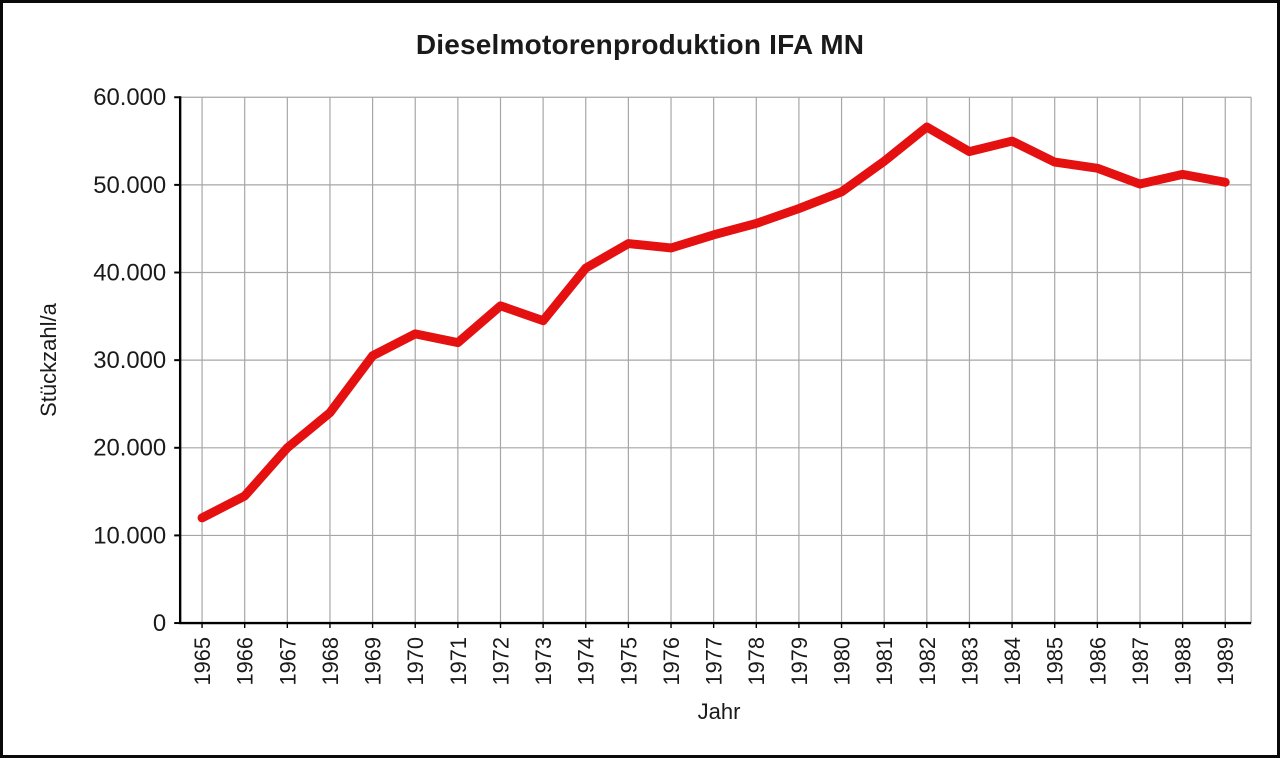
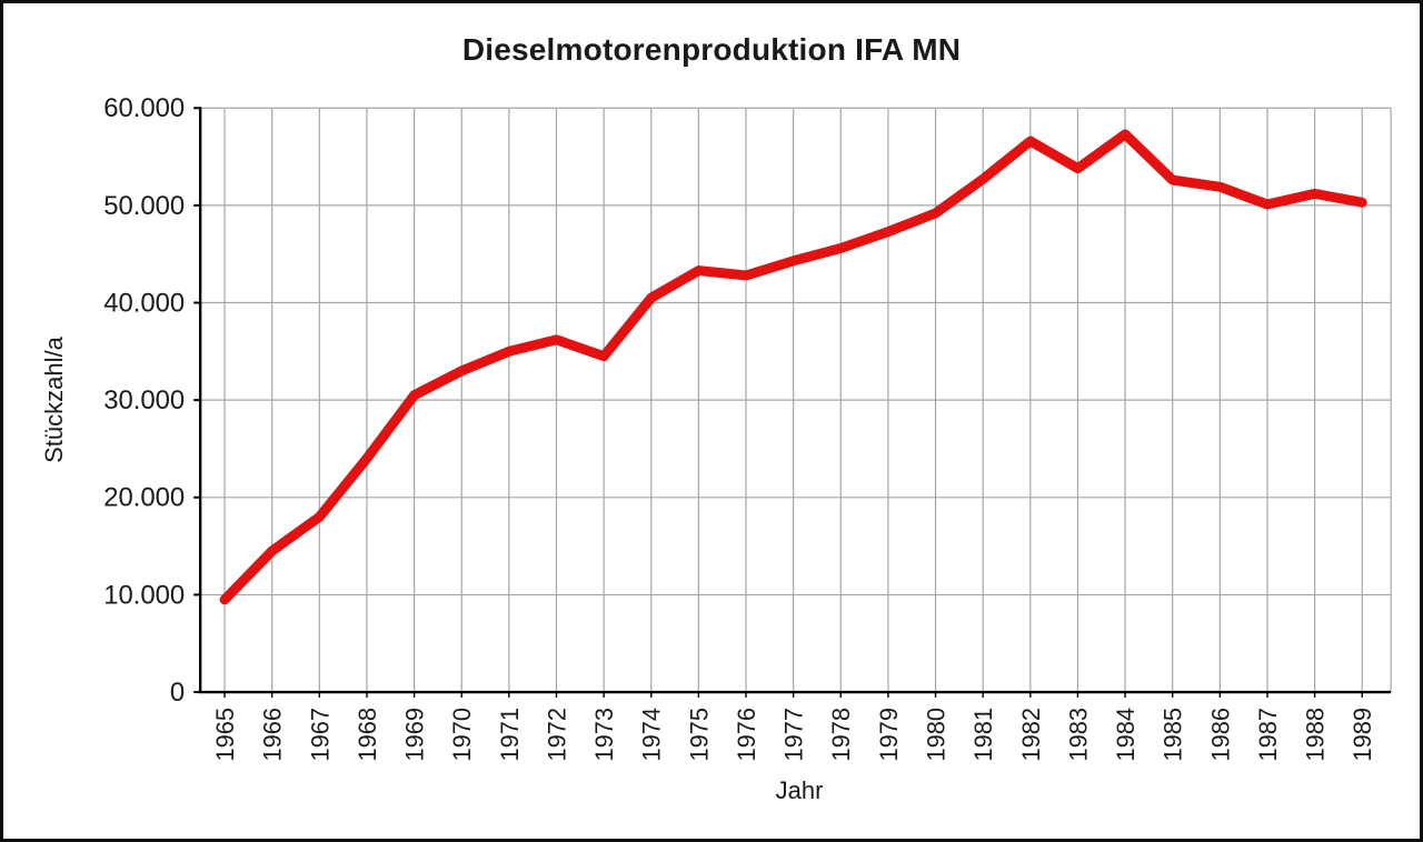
1965: 12000 -> 10000
1967: 20000 -> 18000
1971: 32000 -> 35000
1984: 55000 -> 57000
